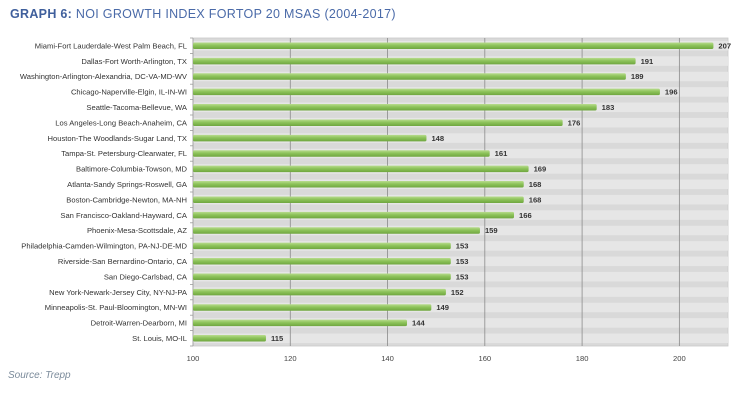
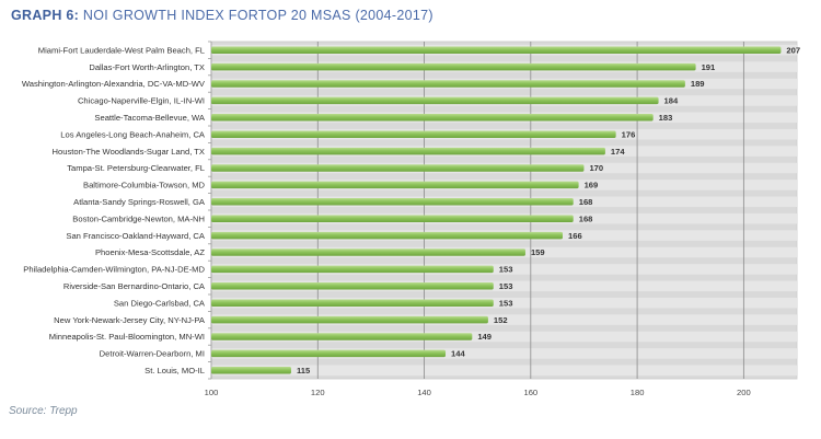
Chicago-Naperville-Elgin, IL-IN-WI: 196 -> 184
Houston-The Woodlands-Sugar Land, TX: 148 -> 174
Tampa-St. Petersburg-Clearwater, FL: 161 -> 170
